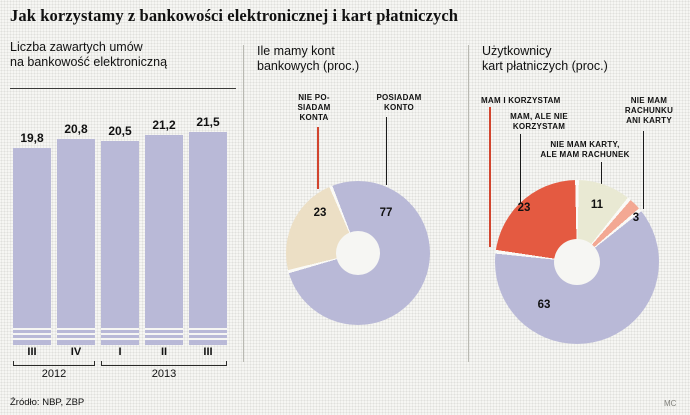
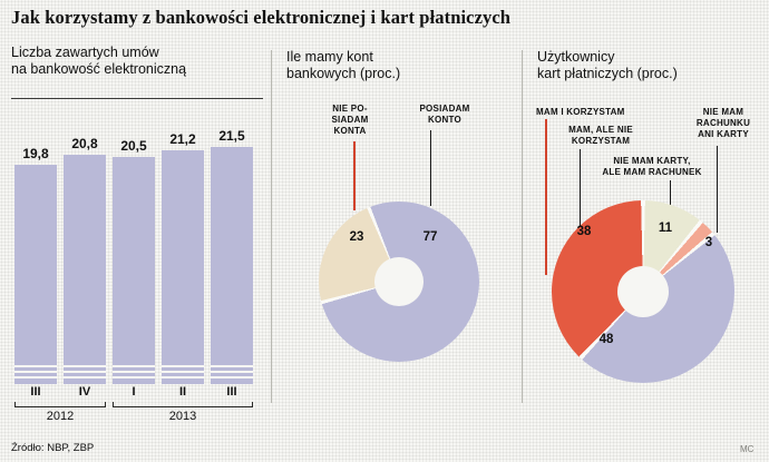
Użytkownicy kart płatniczych (proc.)/MAM I KORZYSTAM: 63 -> 48
Użytkownicy kart płatniczych (proc.)/MAM, ALE NIE KORZYSTAM: 23 -> 38
